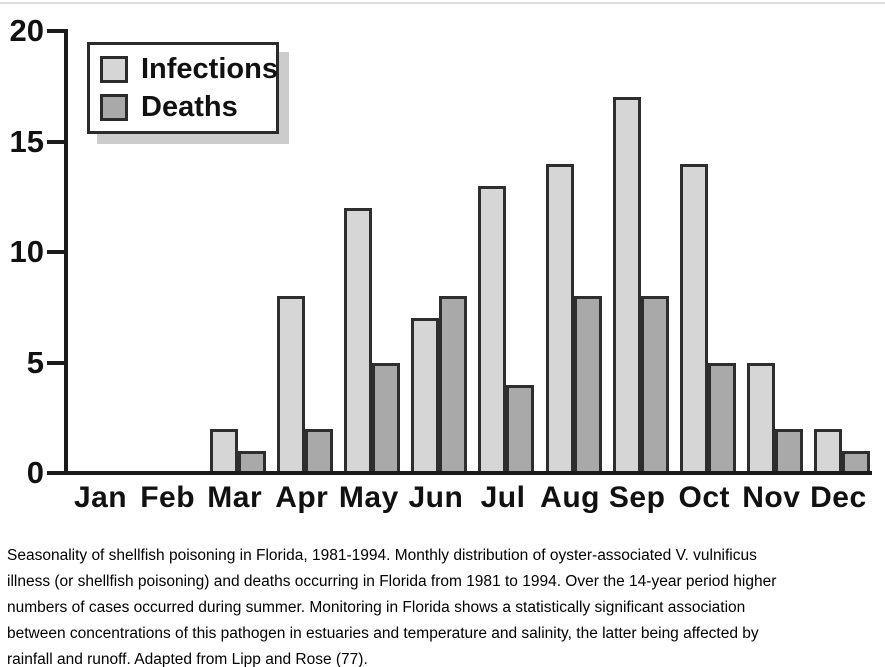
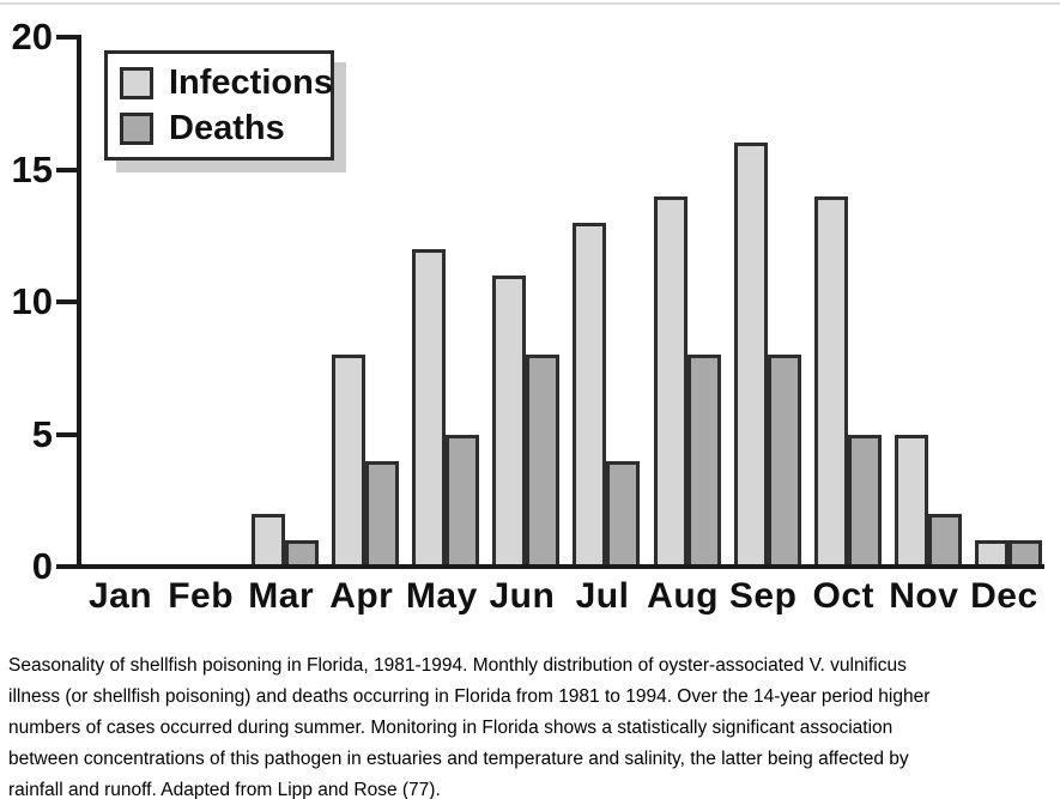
Deaths/Apr: 2 -> 4
Infections/Jun: 7 -> 11
Infections/Sep: 17 -> 16
Infections/Dec: 2 -> 1
